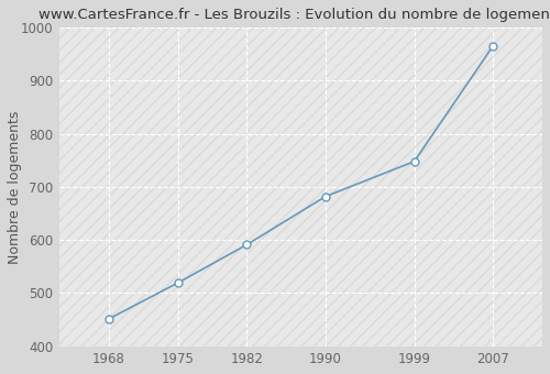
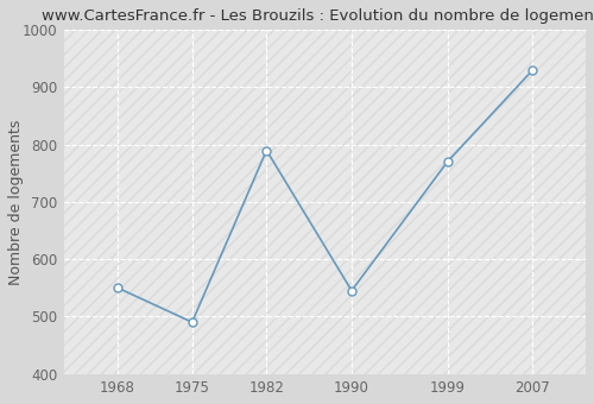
1968: 451 -> 550
1975: 519 -> 490
1982: 591 -> 790
1990: 682 -> 545
1999: 748 -> 770
2007: 966 -> 930
